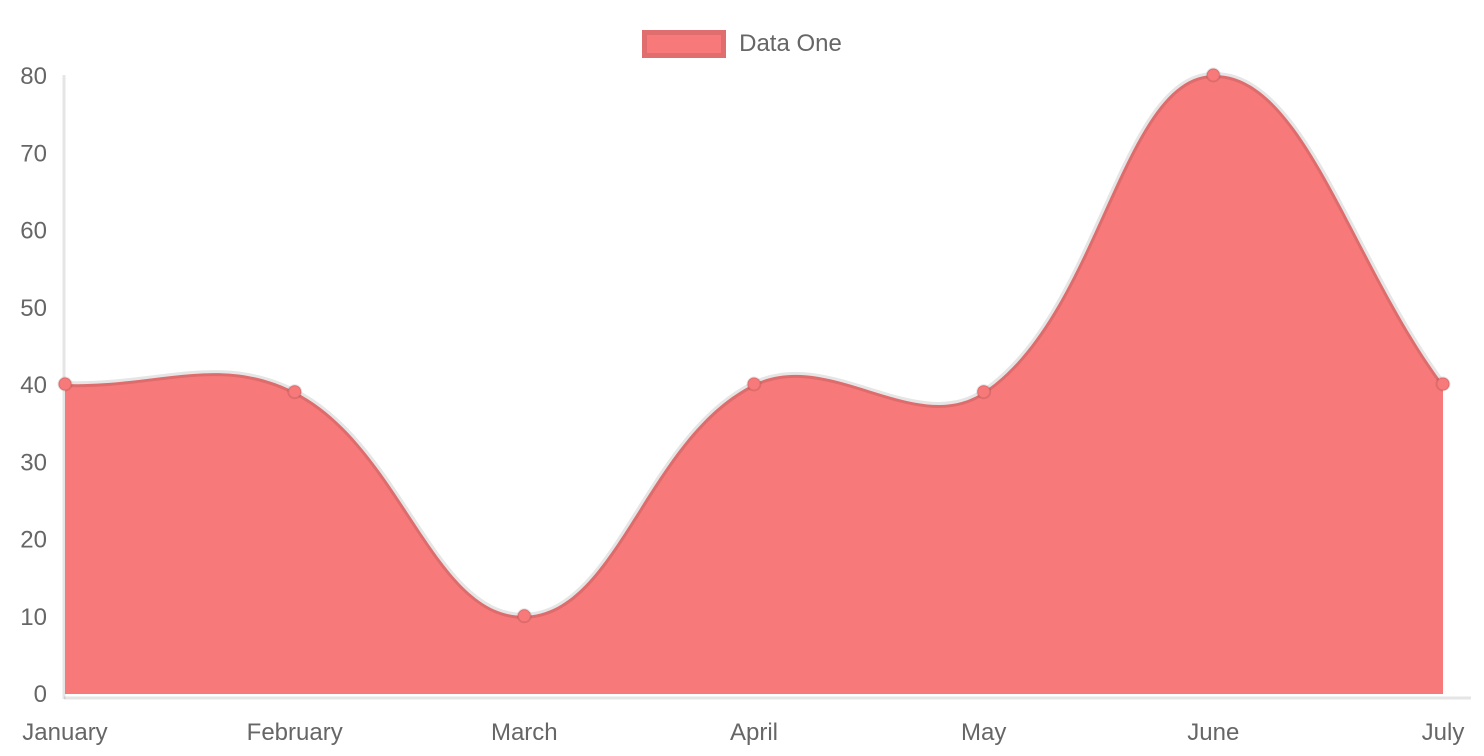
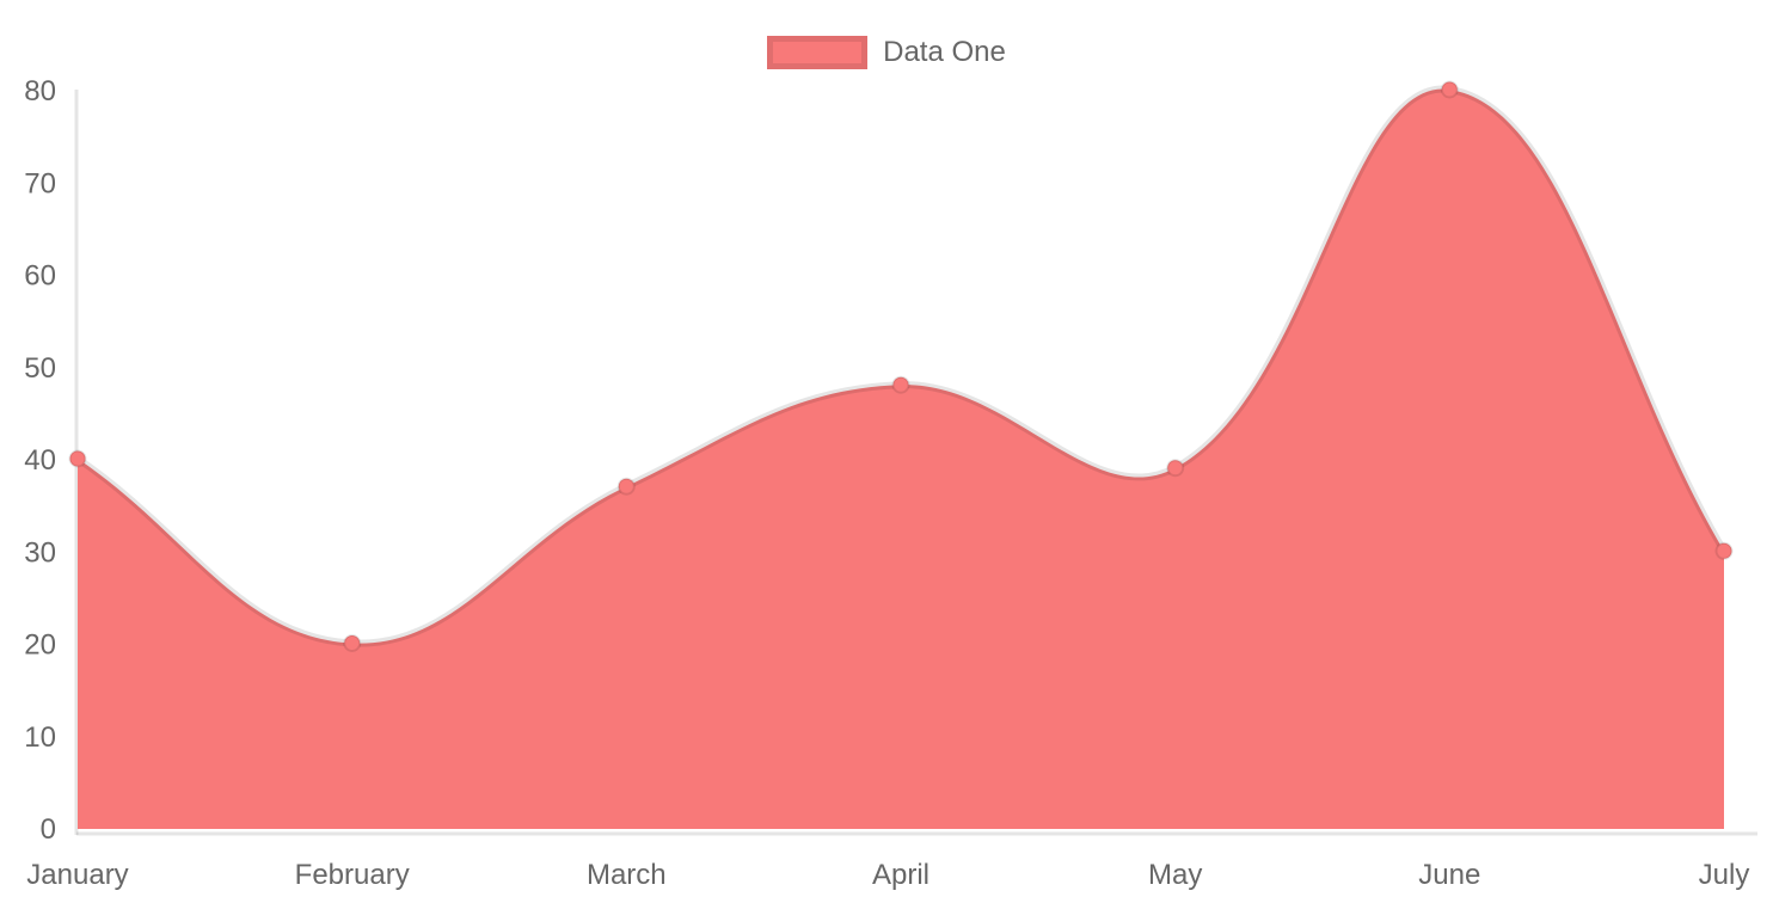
February: 39 -> 20
March: 10 -> 37
April: 40 -> 48
July: 40 -> 30
